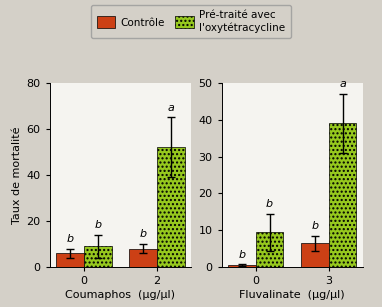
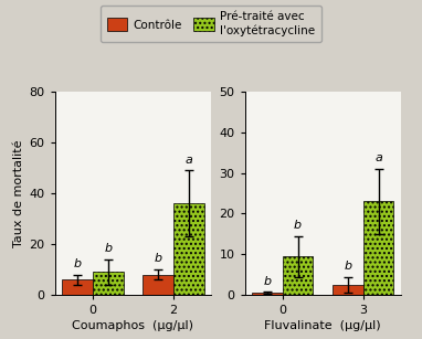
Pré-traité avec l'oxytétracycline/2: 52 -> 36
Contrôle/3: 6.5 -> 2.5
Pré-traité avec l'oxytétracycline/3: 39.0 -> 23.0
